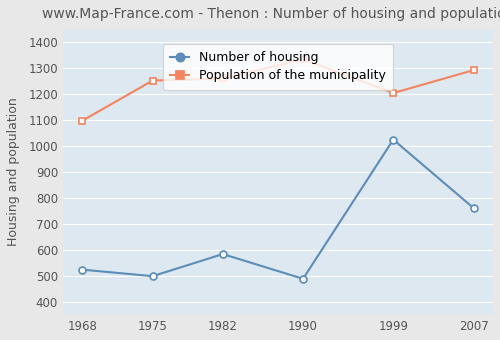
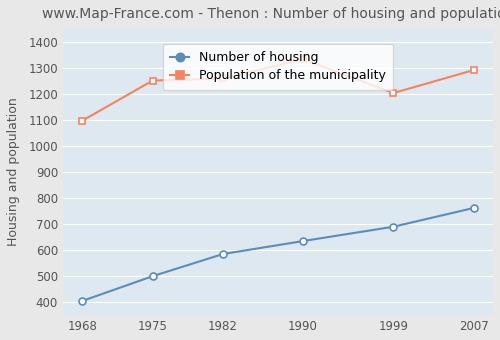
Number of housing/1968: 525 -> 405
Number of housing/1990: 490 -> 635
Number of housing/1999: 1025 -> 690
